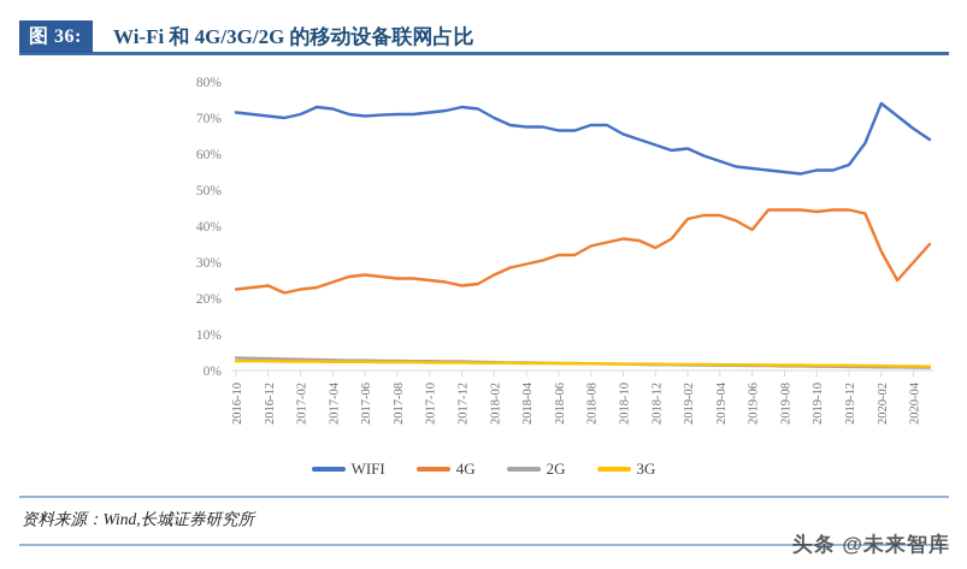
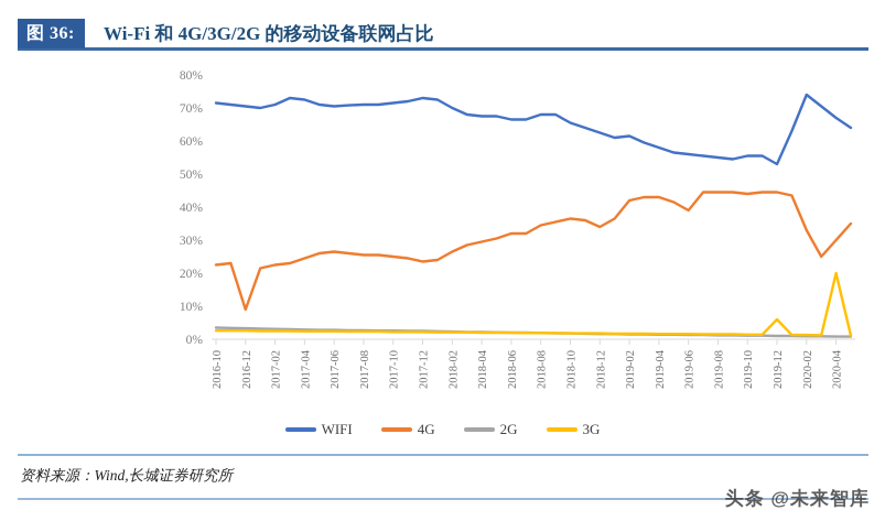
4G/2016-12: 24% -> 9%
WIFI/2019-12: 57% -> 53%
3G/2019-12: 1% -> 6%
3G/2020-04: 1% -> 20%
